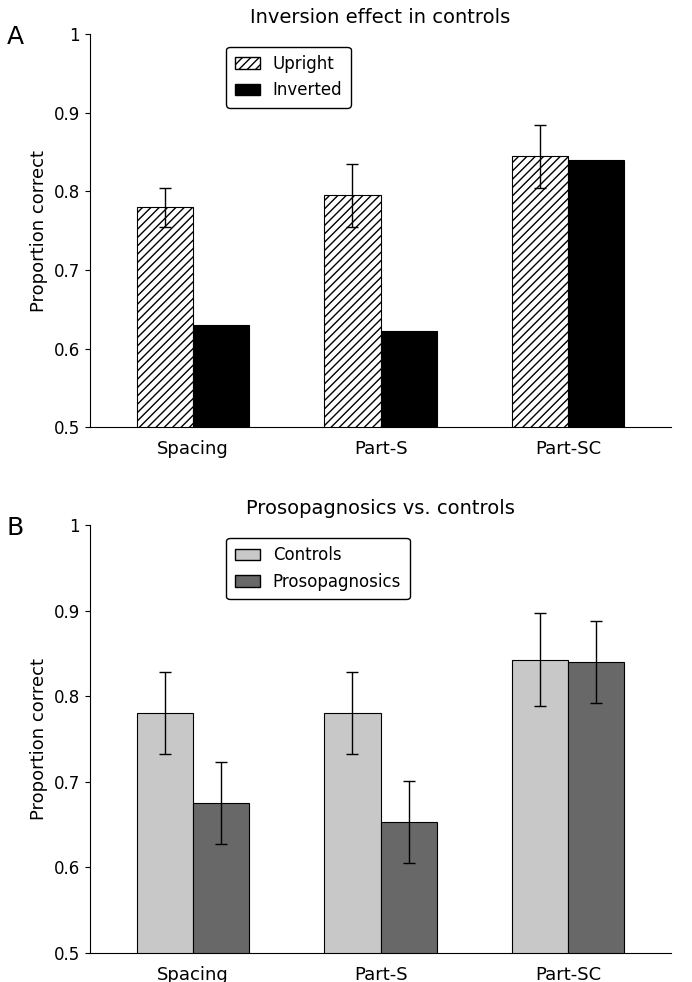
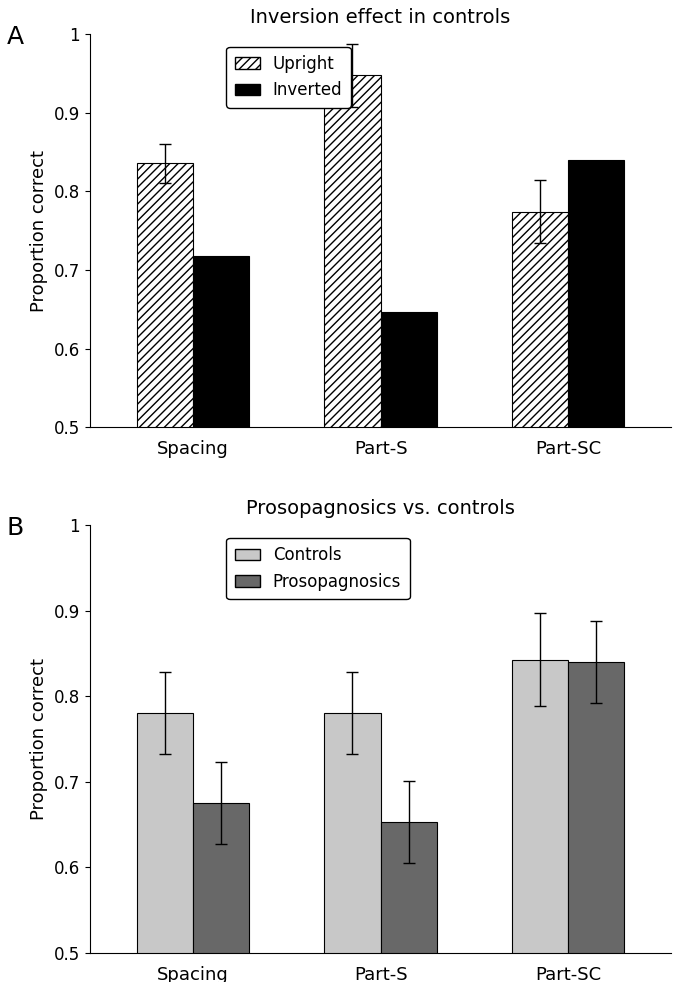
Inversion effect in controls/Upright/Spacing: 0.780 -> 0.836
Inversion effect in controls/Inverted/Spacing: 0.630 -> 0.718
Inversion effect in controls/Upright/Part-S: 0.795 -> 0.948
Inversion effect in controls/Inverted/Part-S: 0.622 -> 0.646
Inversion effect in controls/Upright/Part-SC: 0.845 -> 0.774
